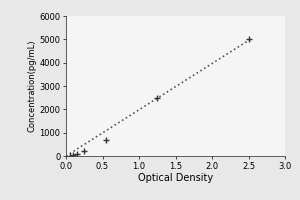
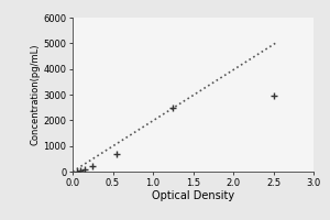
2.5: 5000 -> 2950
